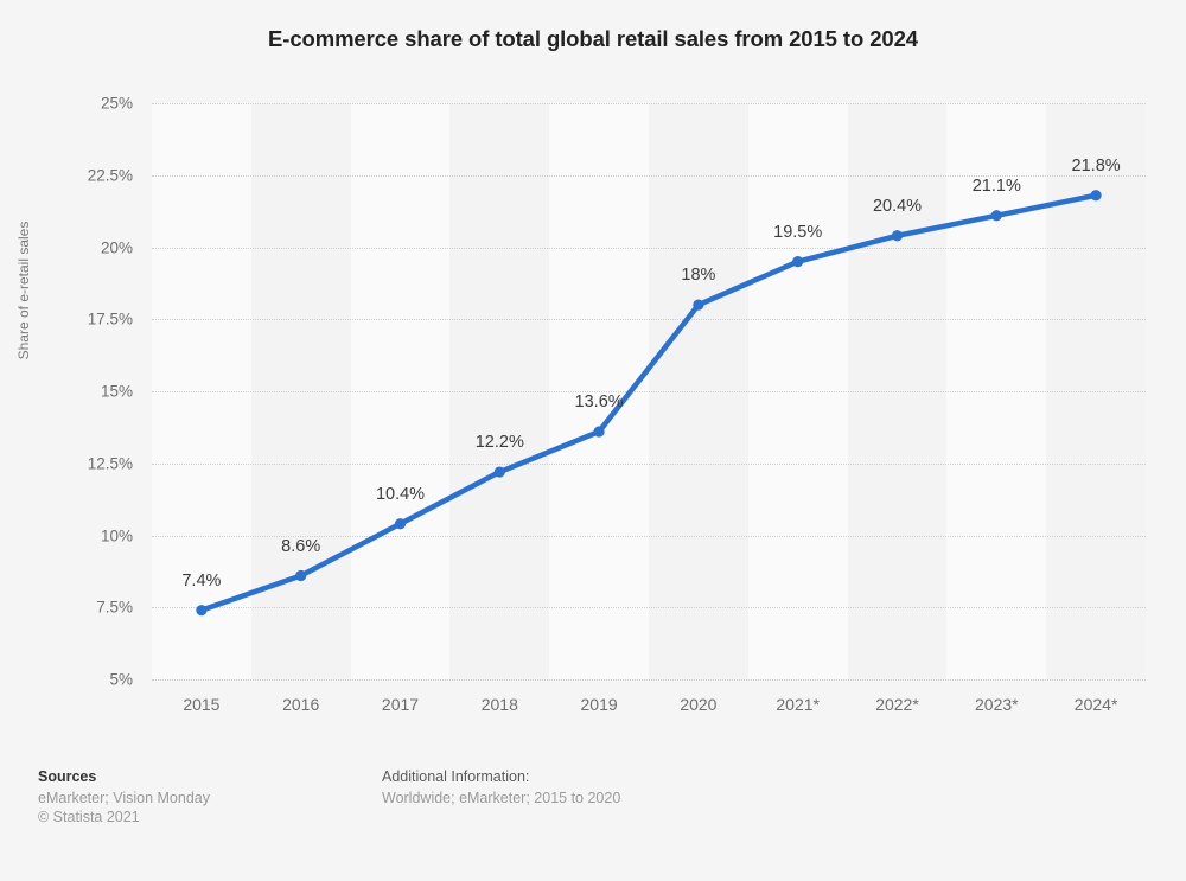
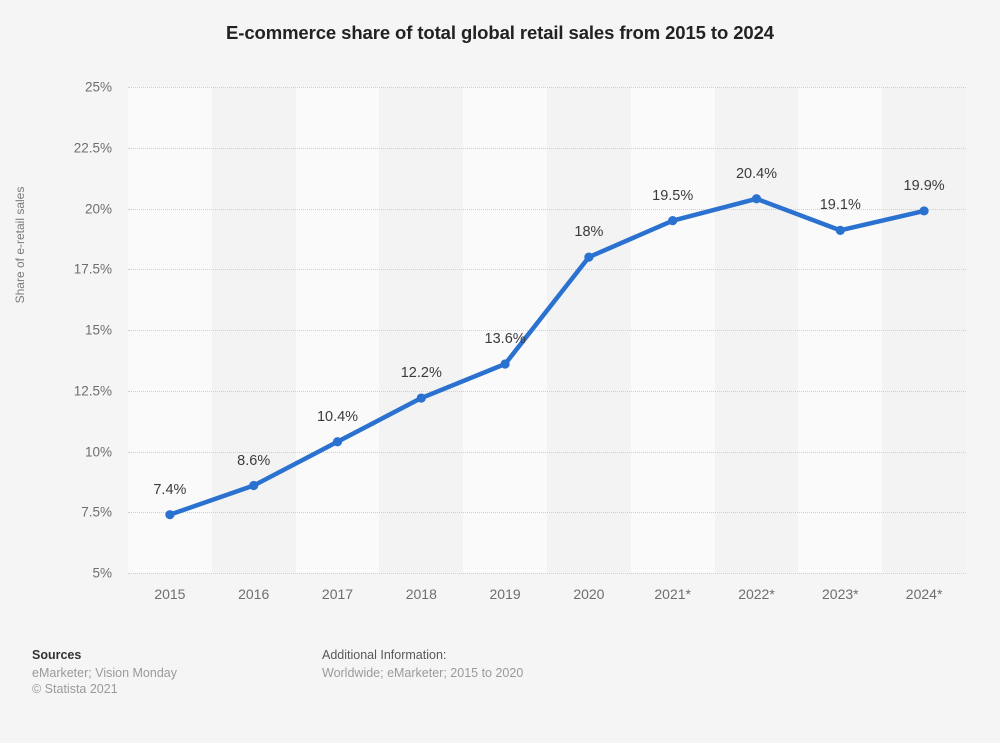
2023*: 21.1% -> 19.1%
2024*: 21.8% -> 19.9%
